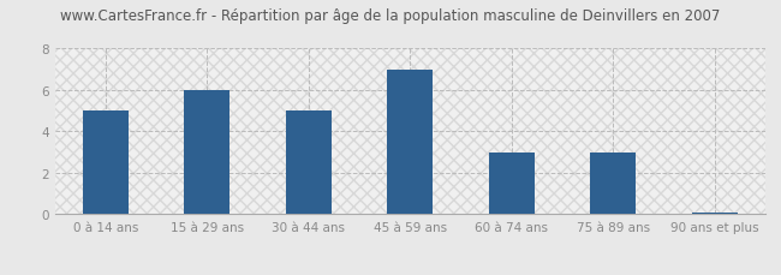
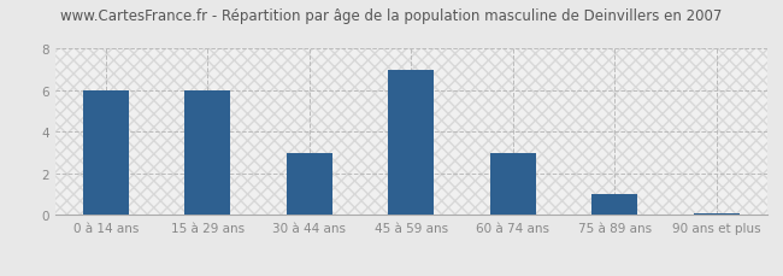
0 à 14 ans: 5.0 -> 6.0
30 à 44 ans: 5.0 -> 3.0
75 à 89 ans: 3.0 -> 1.0
